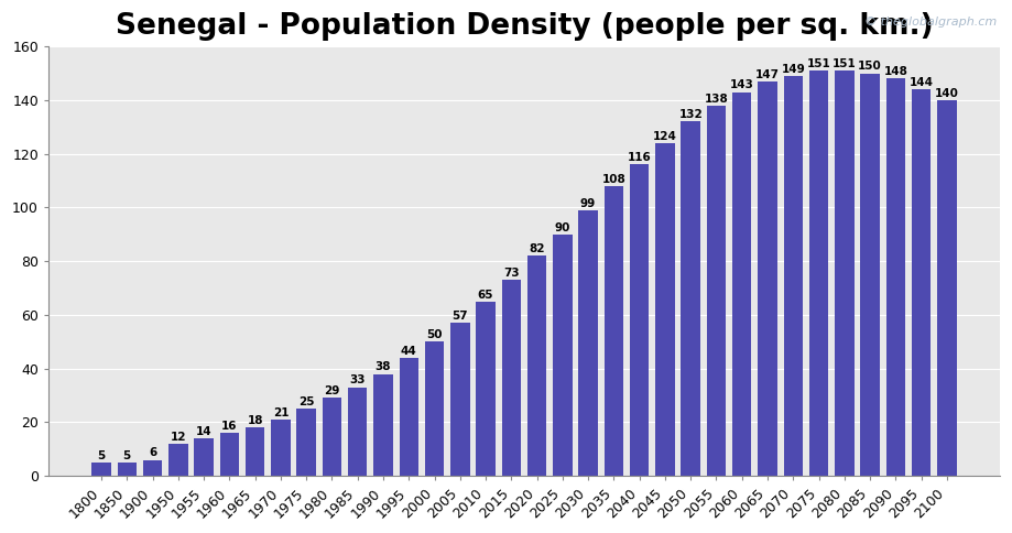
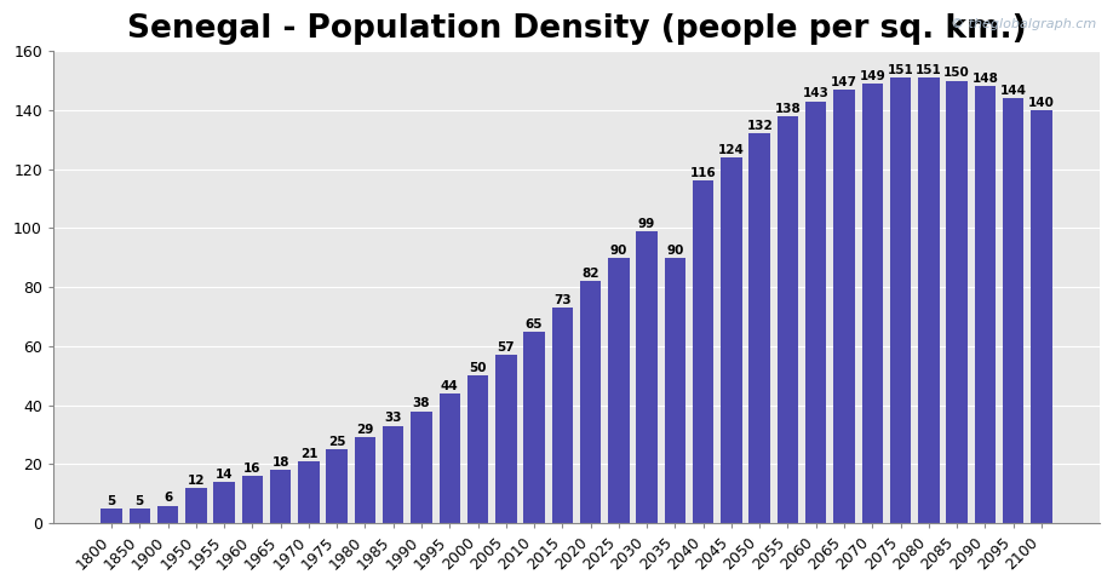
2035: 108 -> 90
